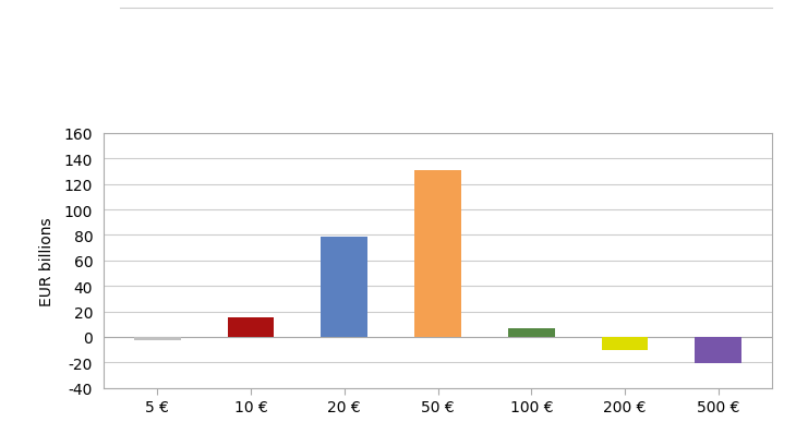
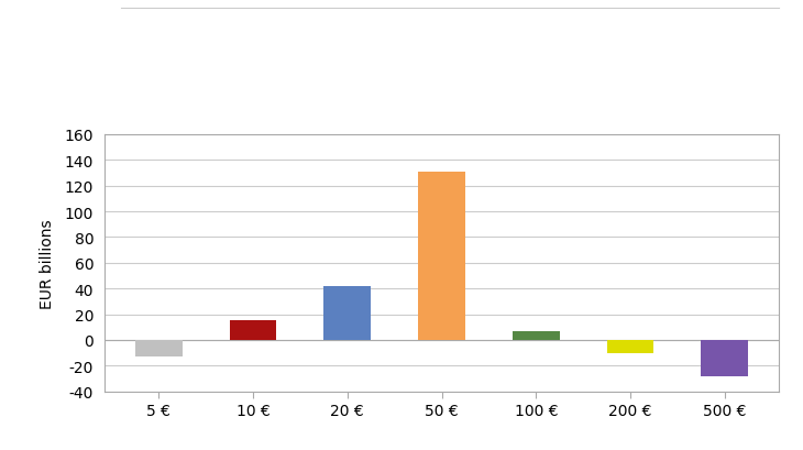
5 €: -3 -> -13
20 €: 79 -> 42
500 €: -21 -> -28
